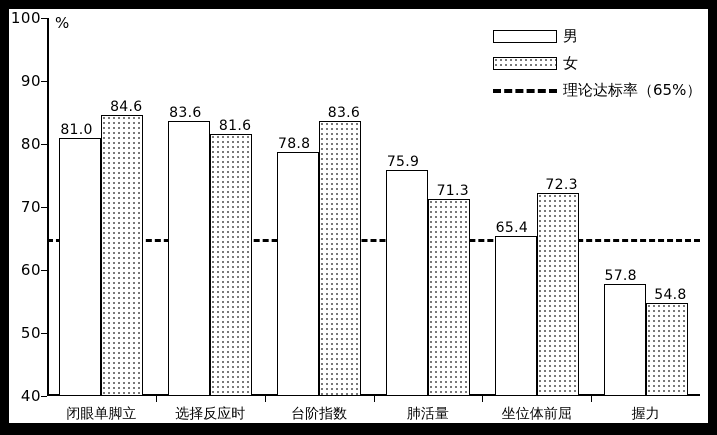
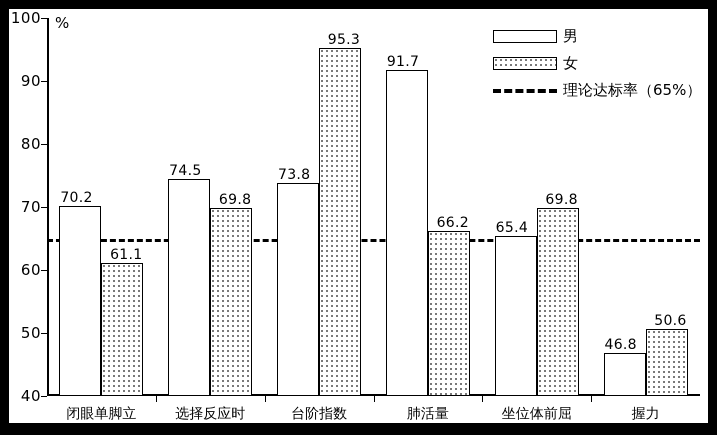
男/闭眼单脚立: 81.0 -> 70.2
女/闭眼单脚立: 84.6 -> 61.1
男/选择反应时: 83.6 -> 74.5
女/选择反应时: 81.6 -> 69.8
男/台阶指数: 78.8 -> 73.8
女/台阶指数: 83.6 -> 95.3
男/肺活量: 75.9 -> 91.7
女/肺活量: 71.3 -> 66.2
女/坐位体前屈: 72.3 -> 69.8
男/握力: 57.8 -> 46.8
女/握力: 54.8 -> 50.6
